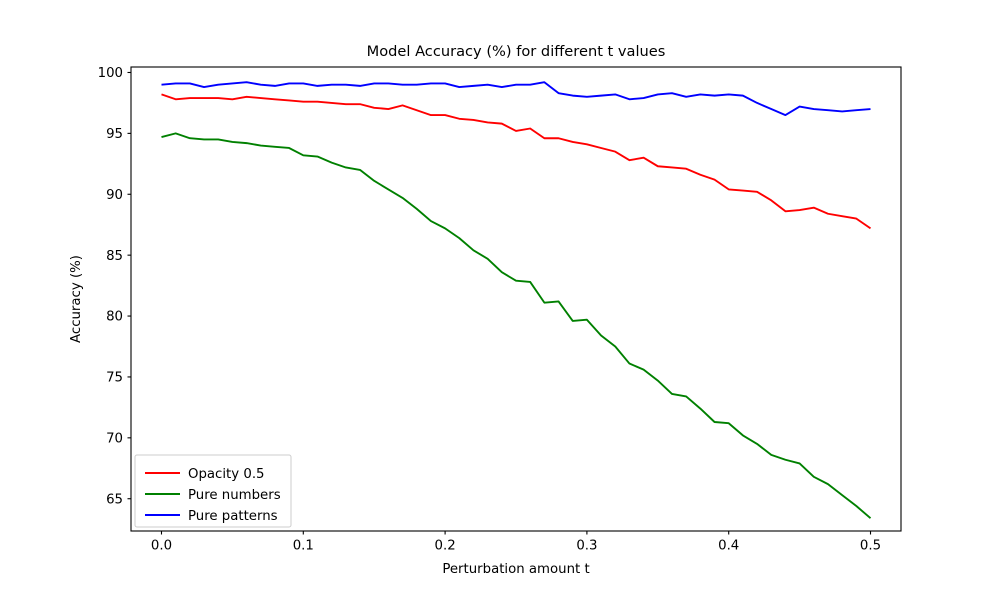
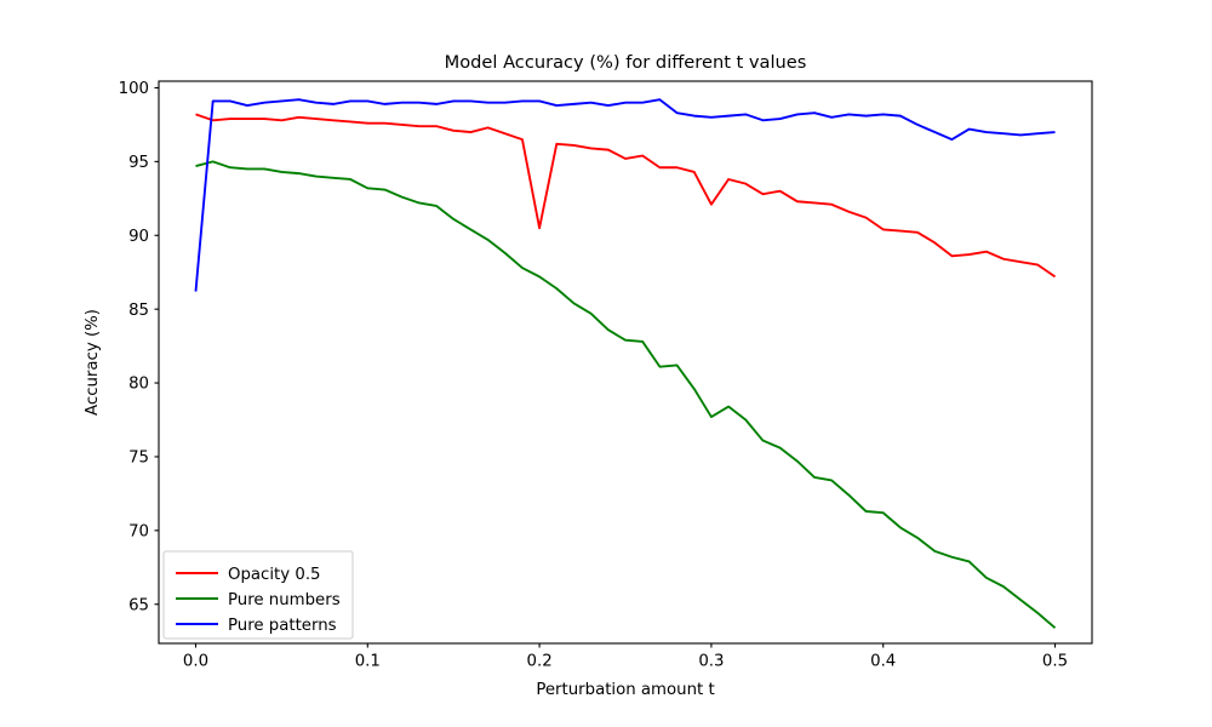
Pure patterns/0.0: 99.0 -> 86.2
Opacity 0.5/0.2: 96.5 -> 90.5
Opacity 0.5/0.3: 94.1 -> 92.1
Pure numbers/0.3: 79.7 -> 77.7
